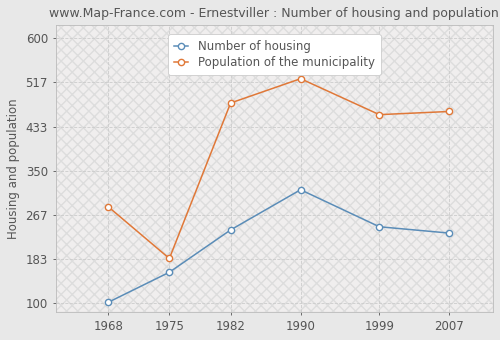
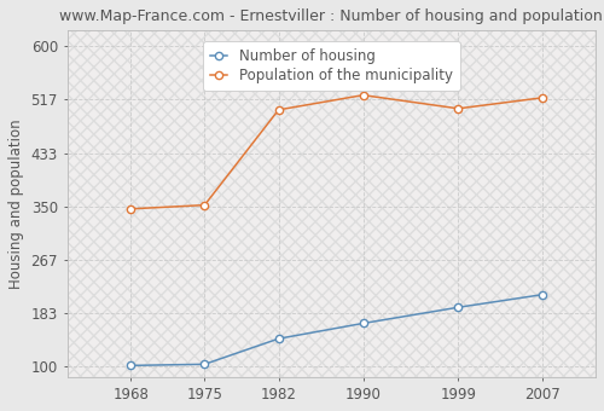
Population of the municipality/1968: 282 -> 346
Number of housing/1975: 158 -> 103
Population of the municipality/1975: 184 -> 352
Number of housing/1982: 238 -> 143
Population of the municipality/1982: 478 -> 501
Number of housing/1990: 314 -> 167
Number of housing/1999: 244 -> 192
Population of the municipality/1999: 456 -> 503
Number of housing/2007: 232 -> 212
Population of the municipality/2007: 462 -> 520
